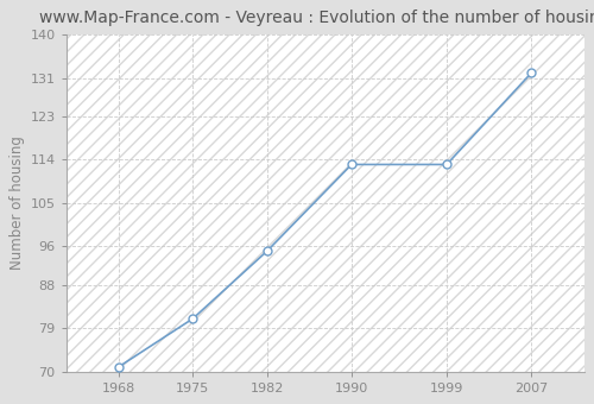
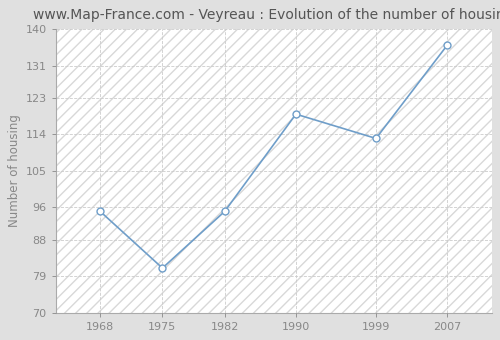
1968: 71 -> 95
1990: 113 -> 119
2007: 132 -> 136
